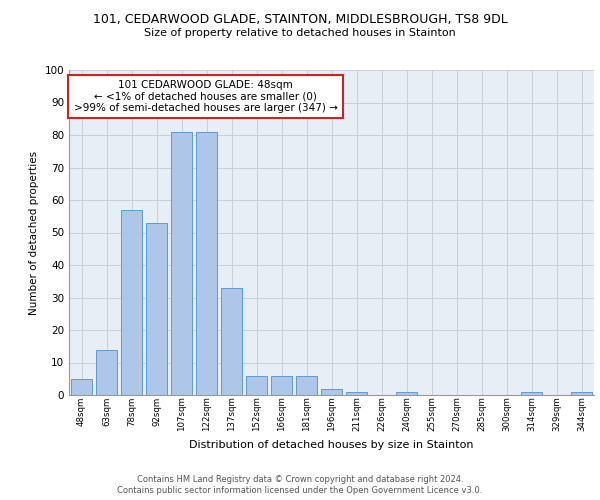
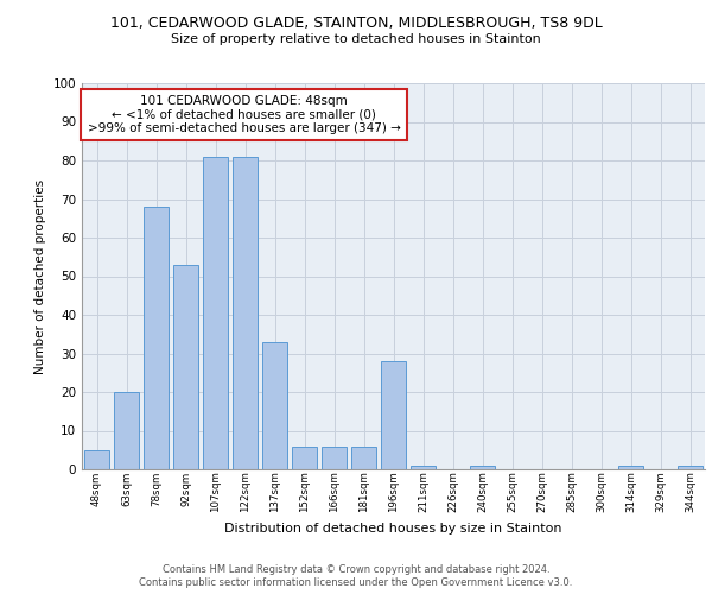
63sqm: 14 -> 20
78sqm: 57 -> 68
196sqm: 2 -> 28
